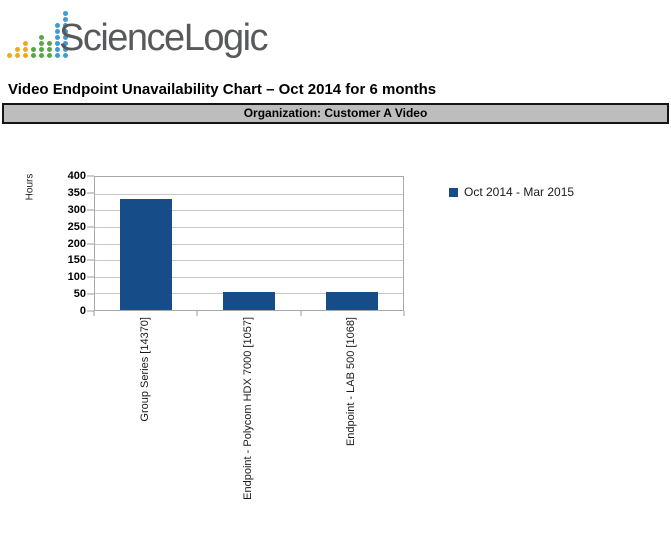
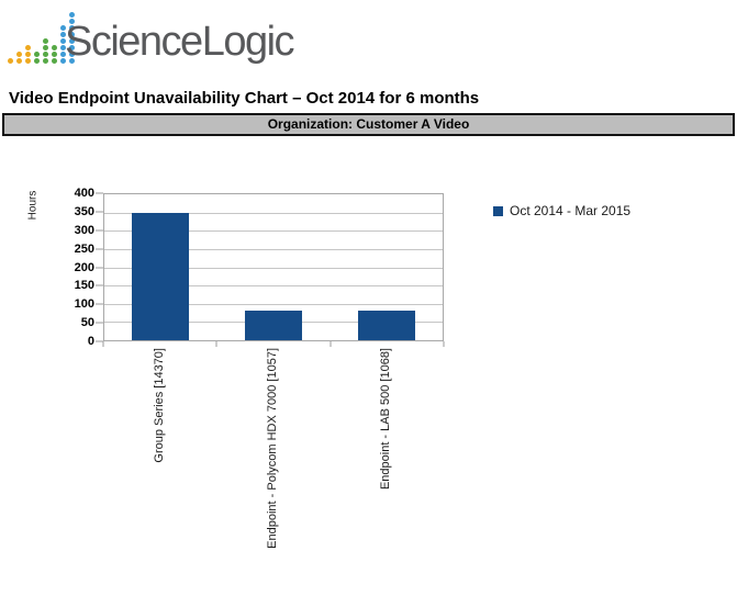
Group Series [14370]: 340 -> 350
Endpoint - Polycom HDX 7000 [1057]: 60 -> 80
Endpoint - LAB 500 [1068]: 60 -> 80
